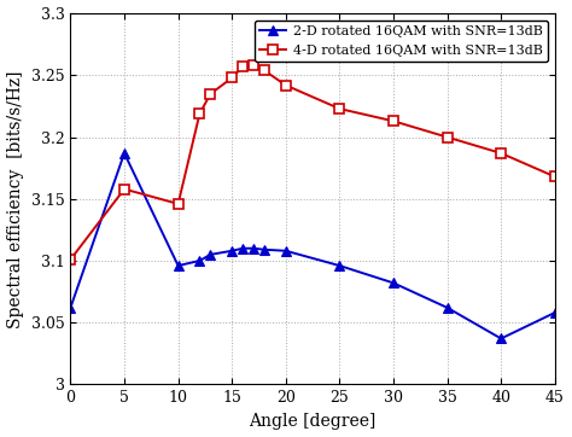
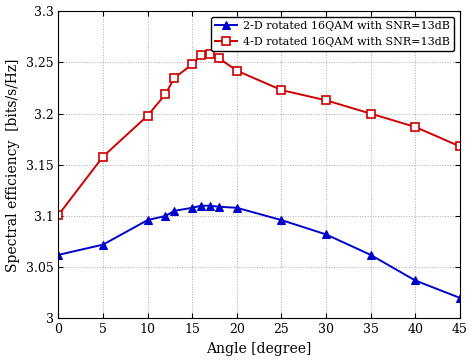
2-D rotated 16QAM with SNR=13dB/5: 3.187 -> 3.072
4-D rotated 16QAM with SNR=13dB/10: 3.146 -> 3.198
2-D rotated 16QAM with SNR=13dB/45: 3.058 -> 3.020
